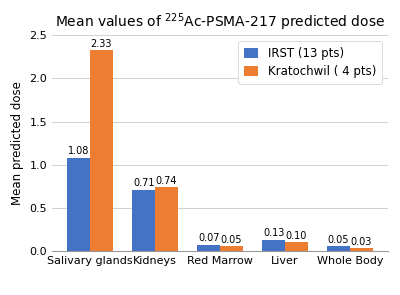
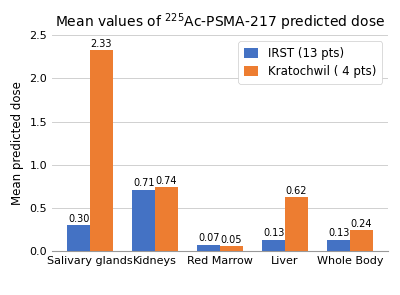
IRST (13 pts)/Salivary glands: 1.08 -> 0.30
Kratochwil ( 4 pts)/Liver: 0.10 -> 0.62
IRST (13 pts)/Whole Body: 0.05 -> 0.13
Kratochwil ( 4 pts)/Whole Body: 0.03 -> 0.24
